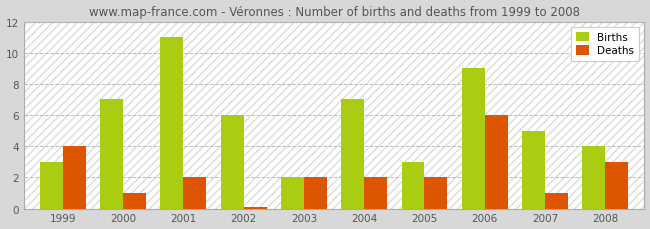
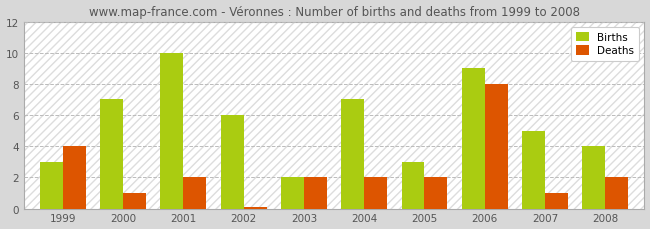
Births/2001: 11 -> 10
Deaths/2006: 6.0 -> 8.0
Deaths/2008: 3.0 -> 2.0
